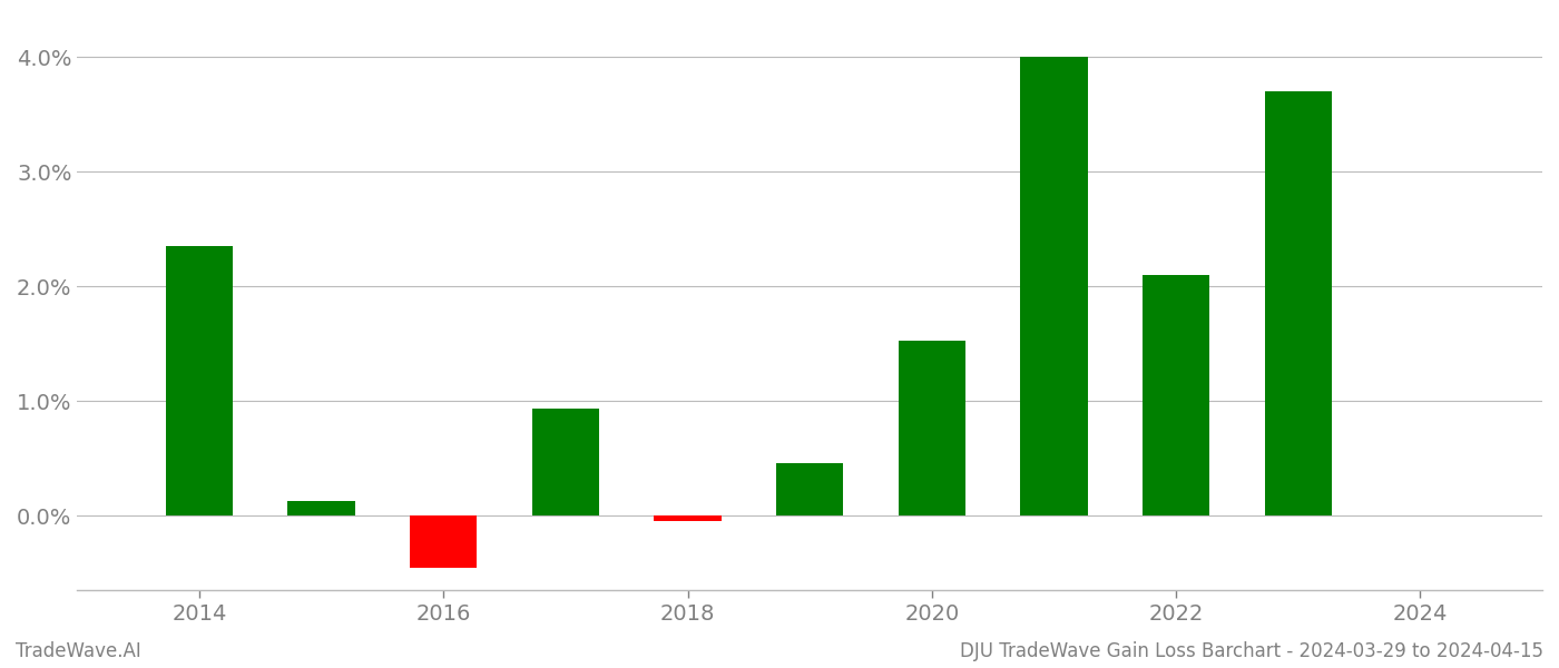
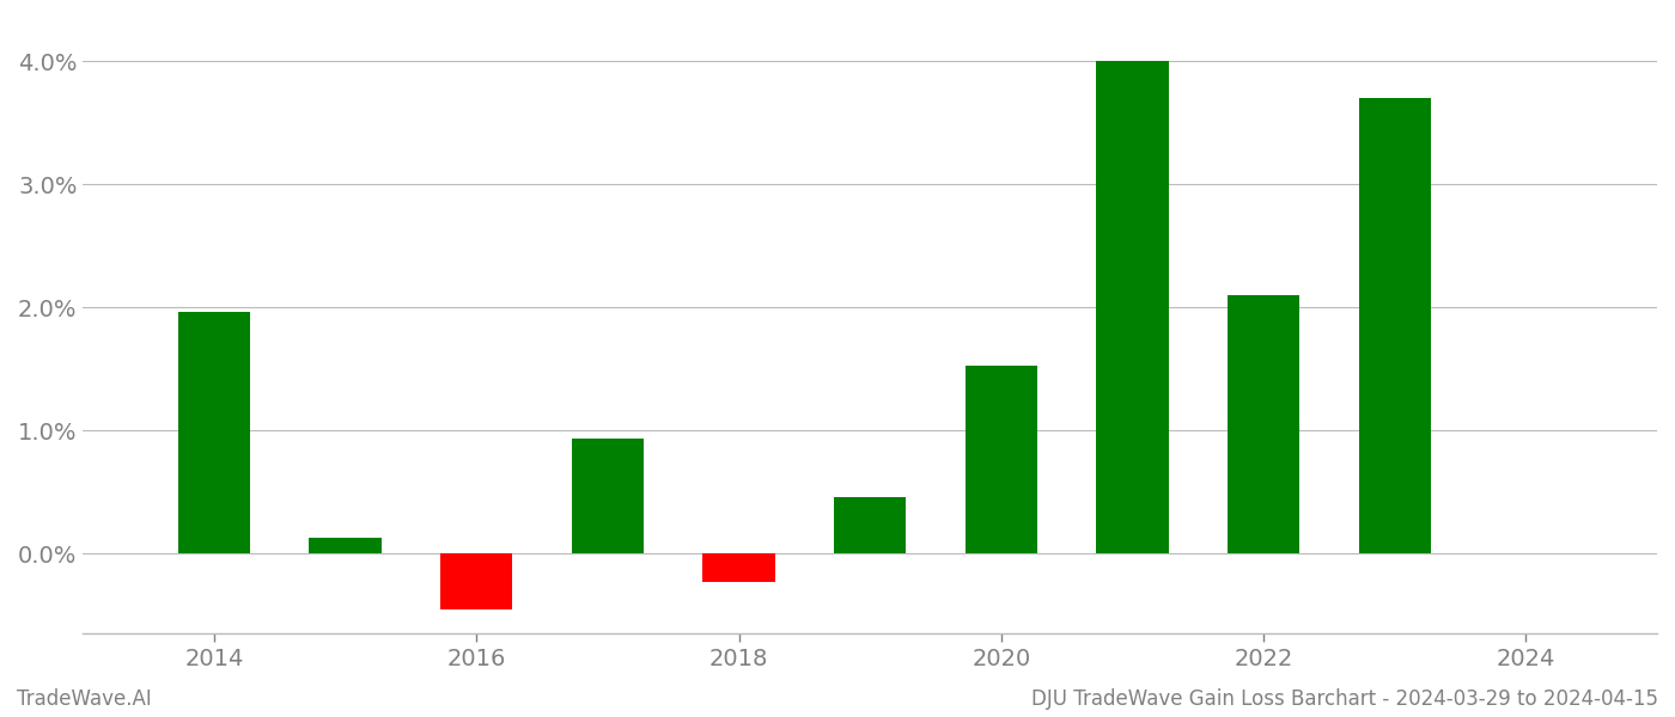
2014: 2.35% -> 1.96%
2018: -0.05% -> -0.23%
